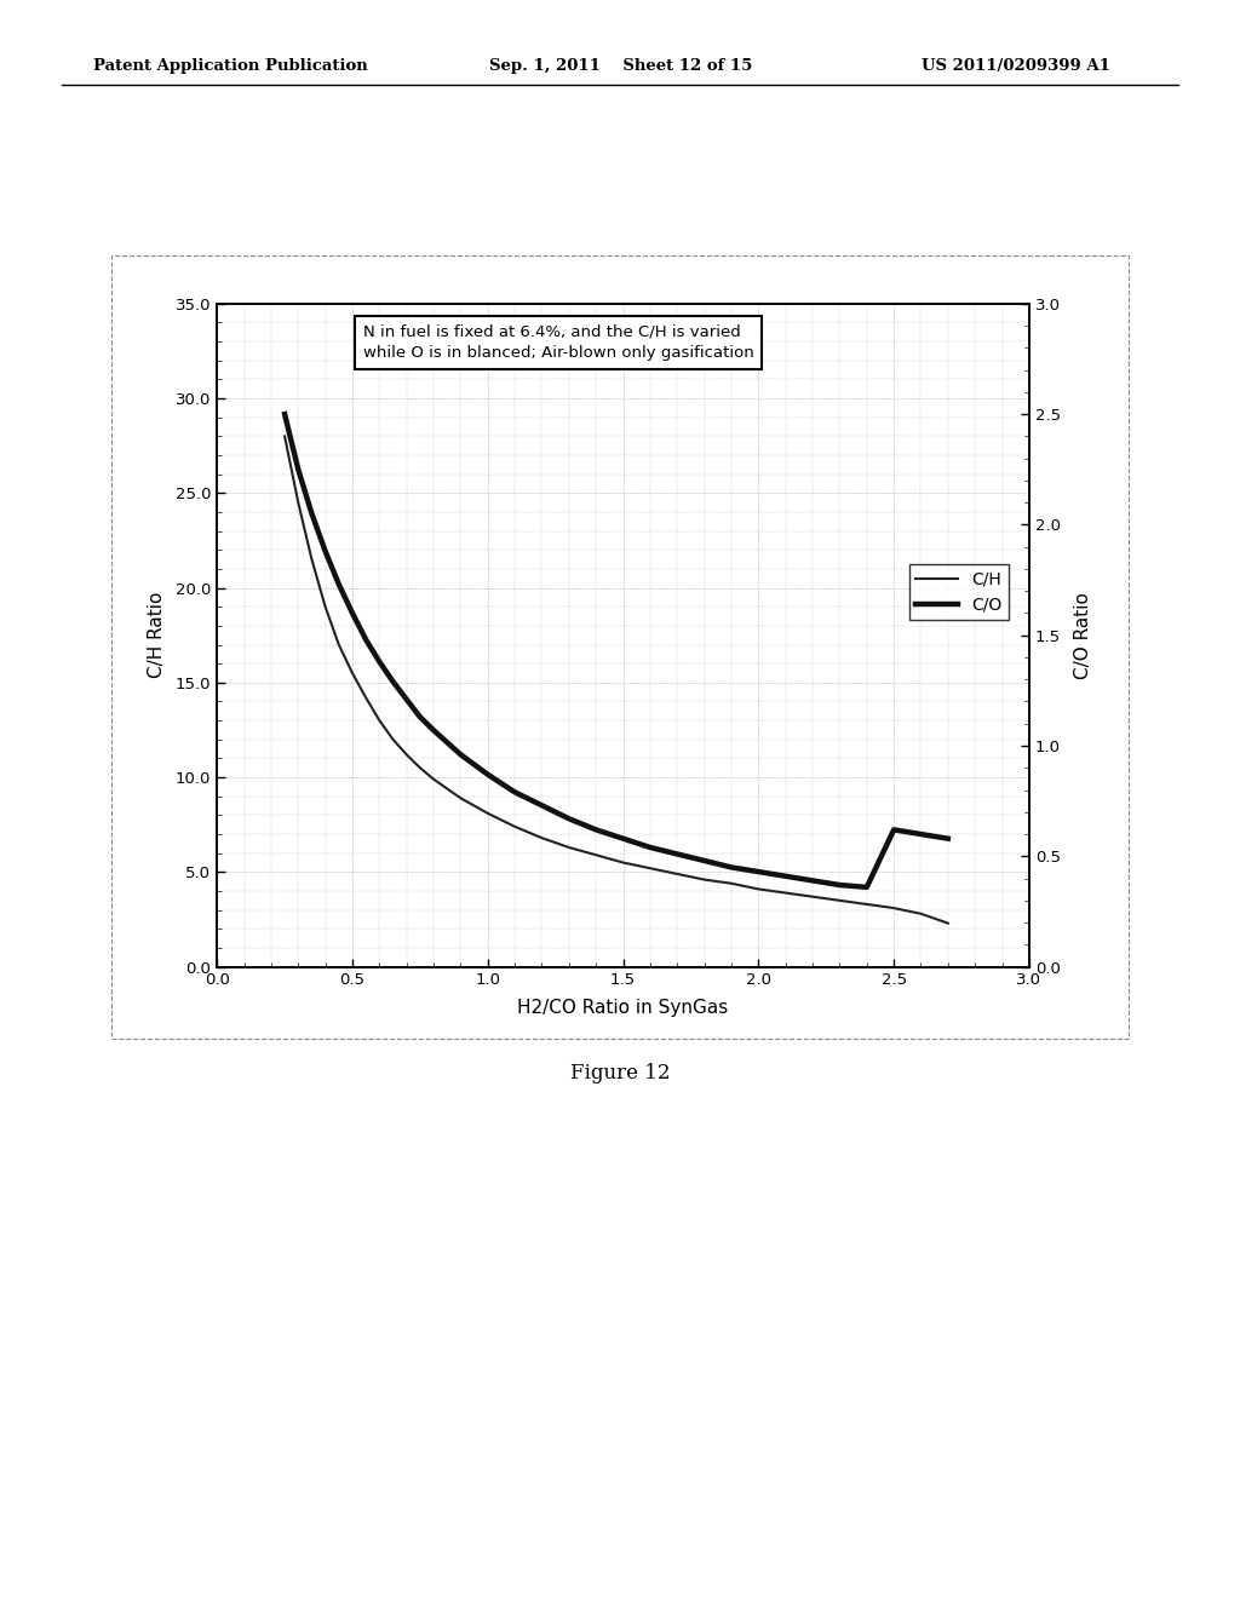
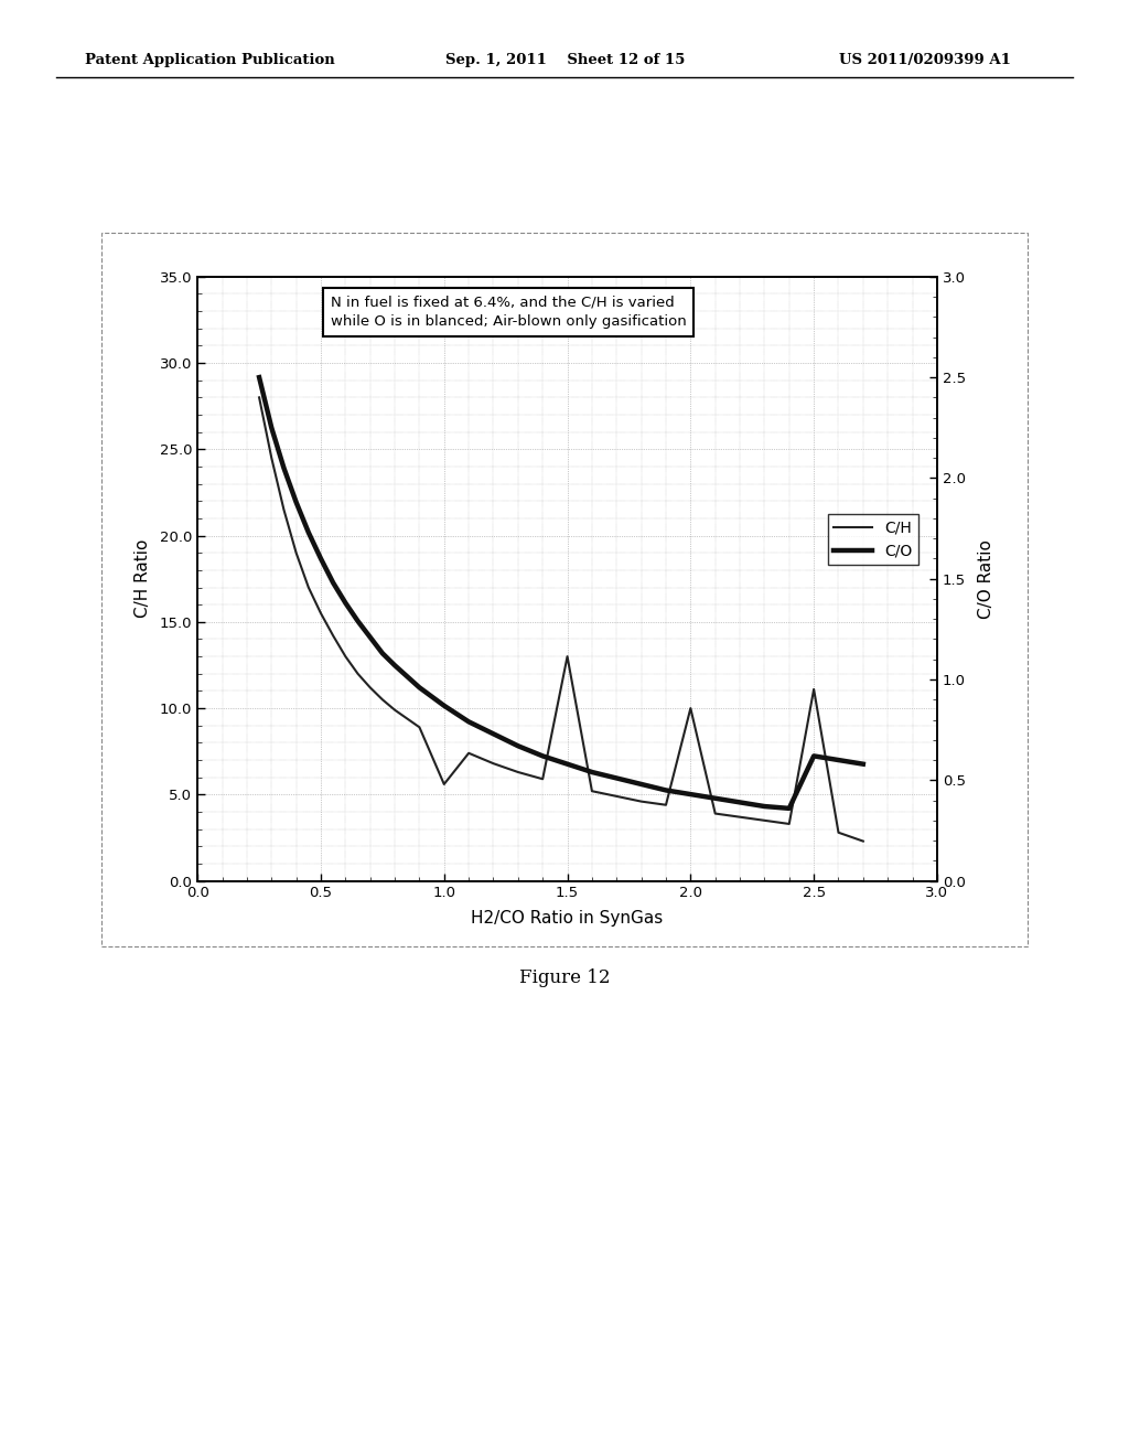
C/H/1.0: 8.1 -> 5.6
C/H/1.5: 5.5 -> 13.0
C/H/2.0: 4.1 -> 10.0
C/H/2.5: 3.1 -> 11.1
